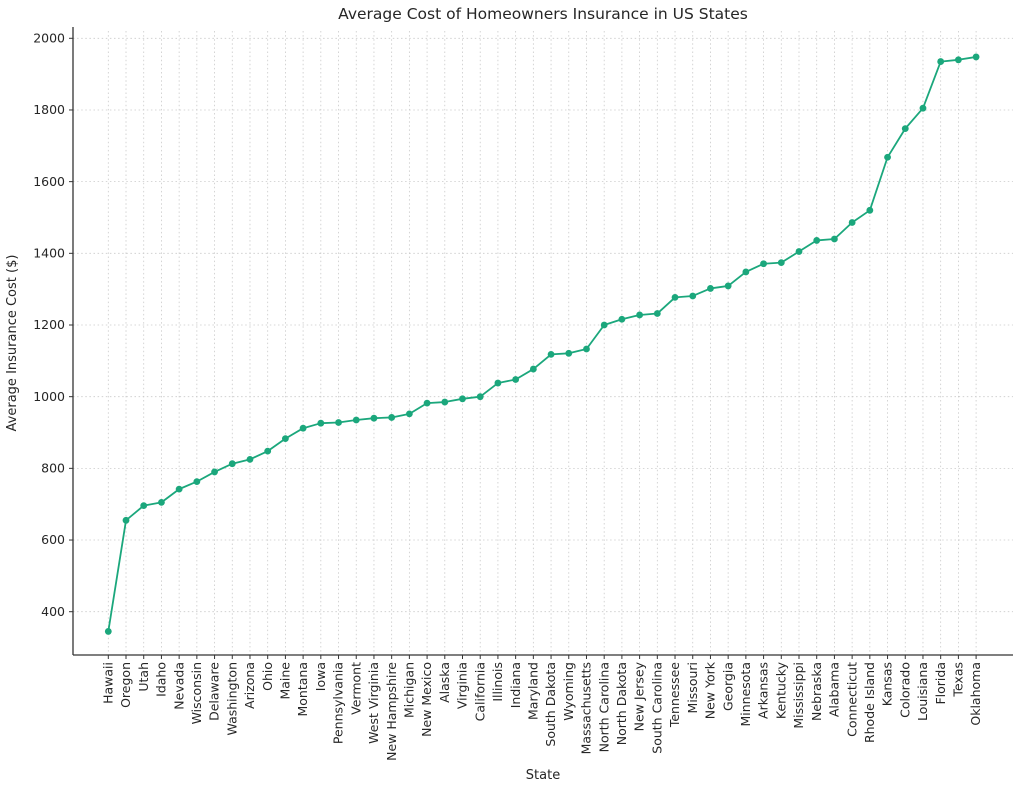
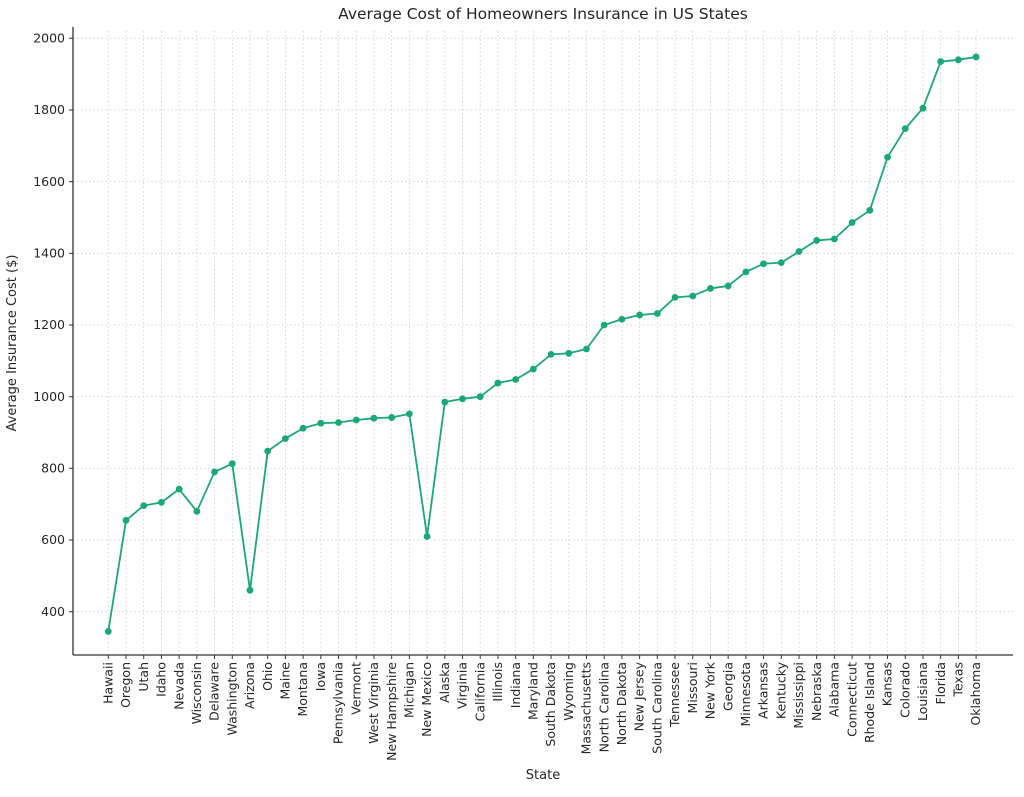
Wisconsin: 760 -> 680
Arizona: 820 -> 460
New Mexico: 980 -> 610
